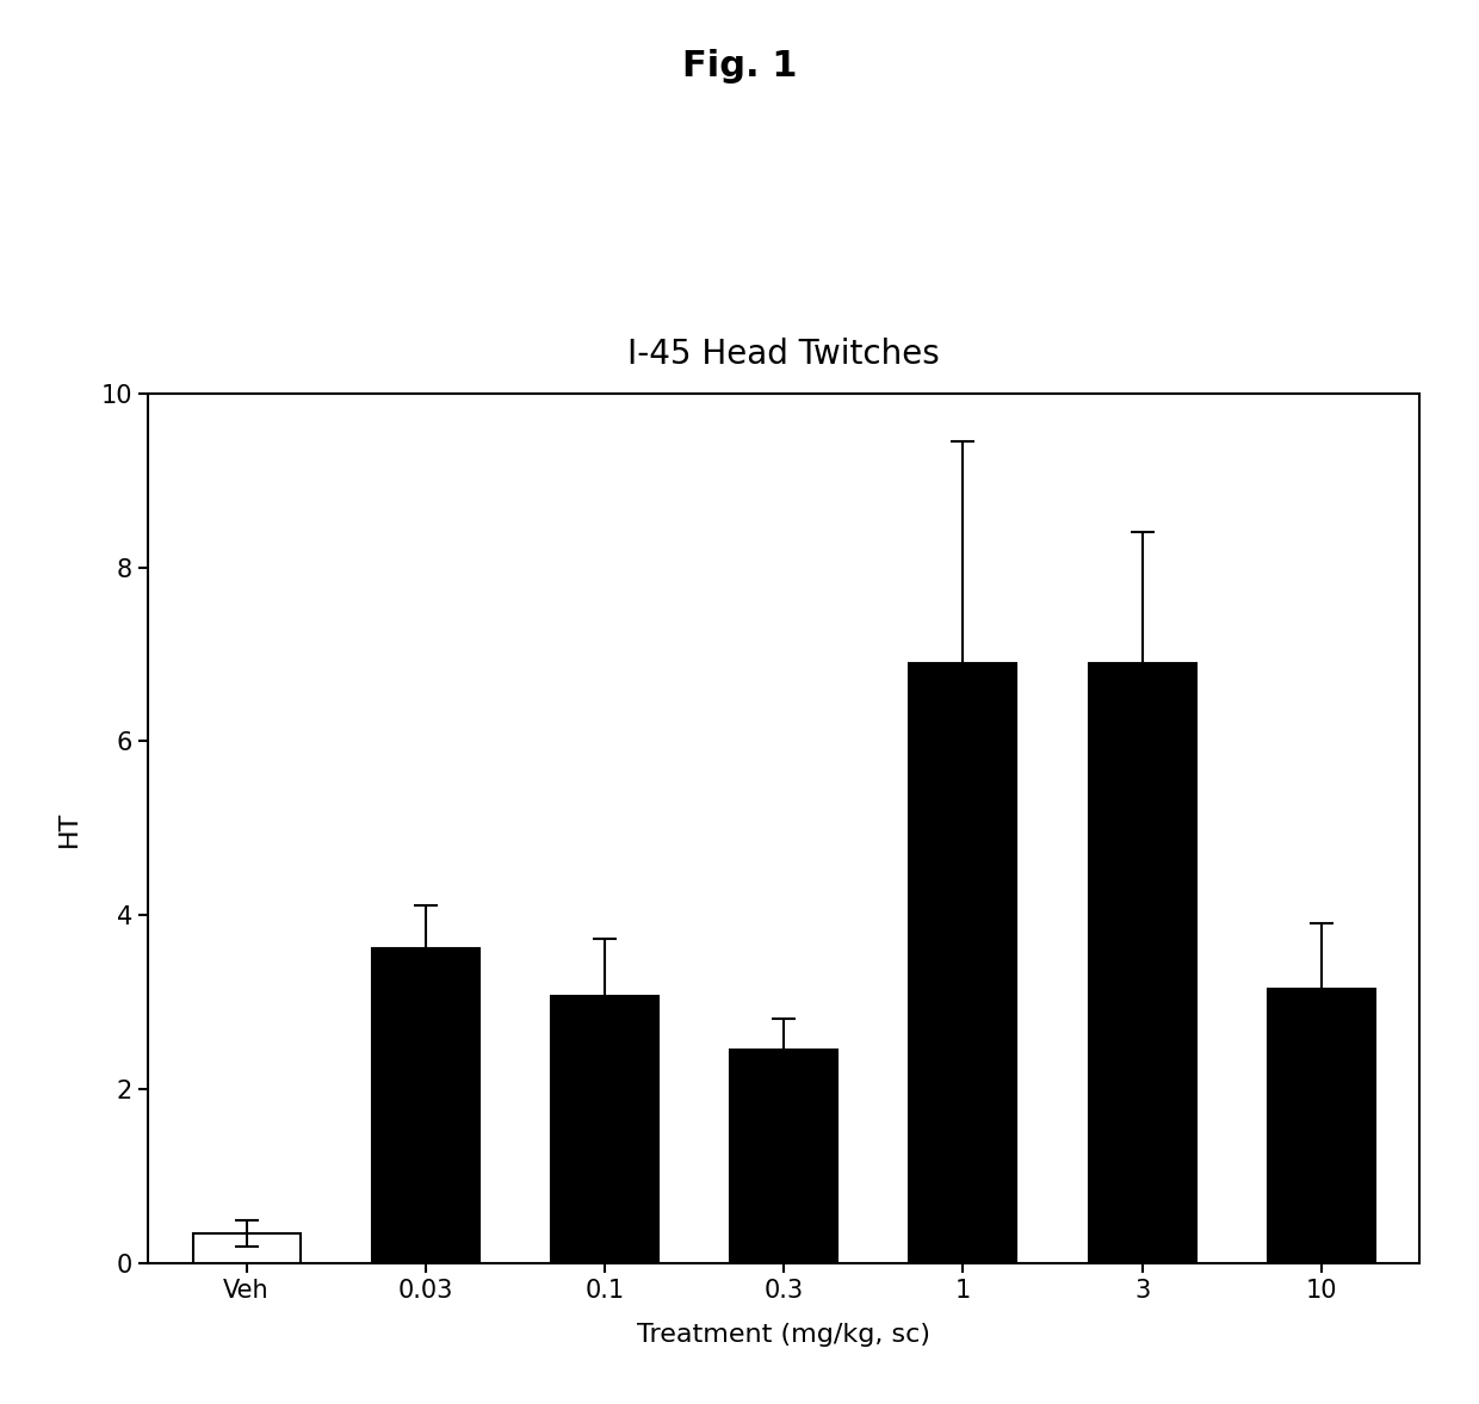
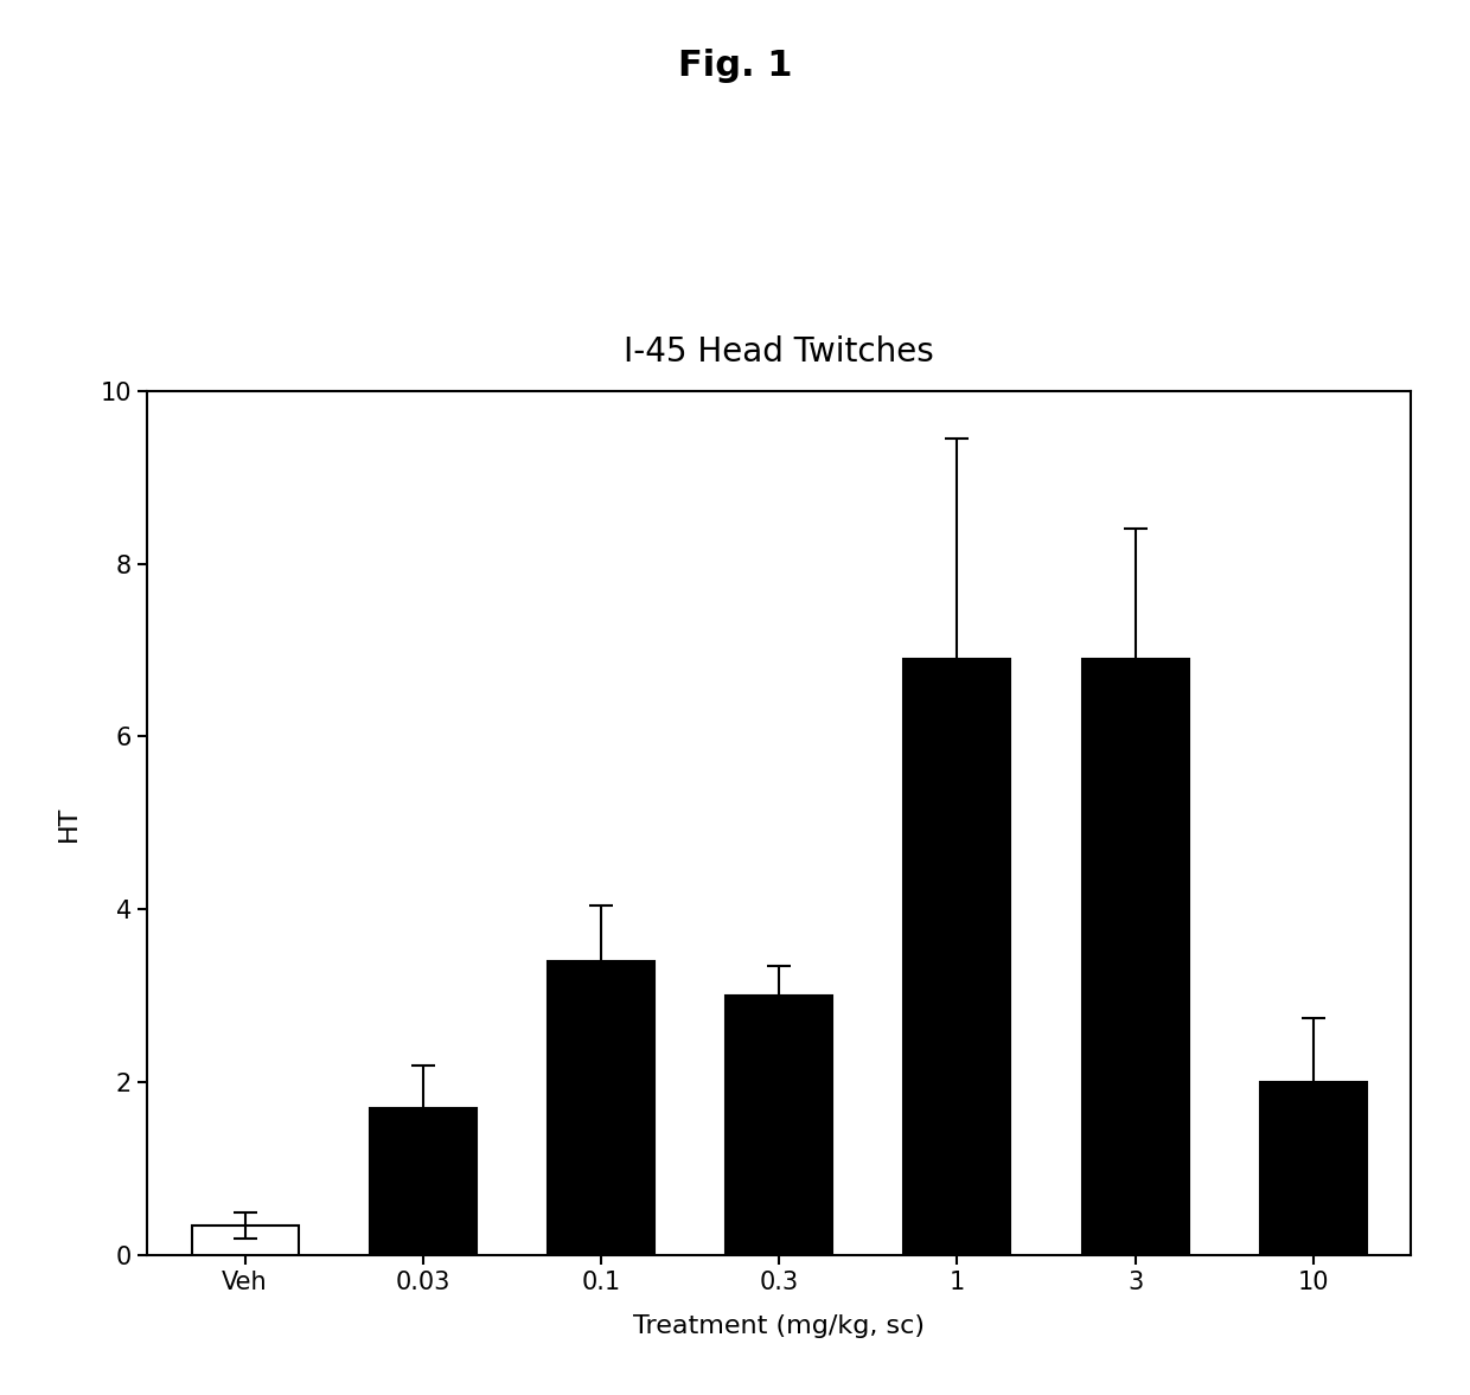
0.03: 3.62 -> 1.70
0.1: 3.08 -> 3.40
0.3: 2.46 -> 3.00
10: 3.16 -> 2.00
